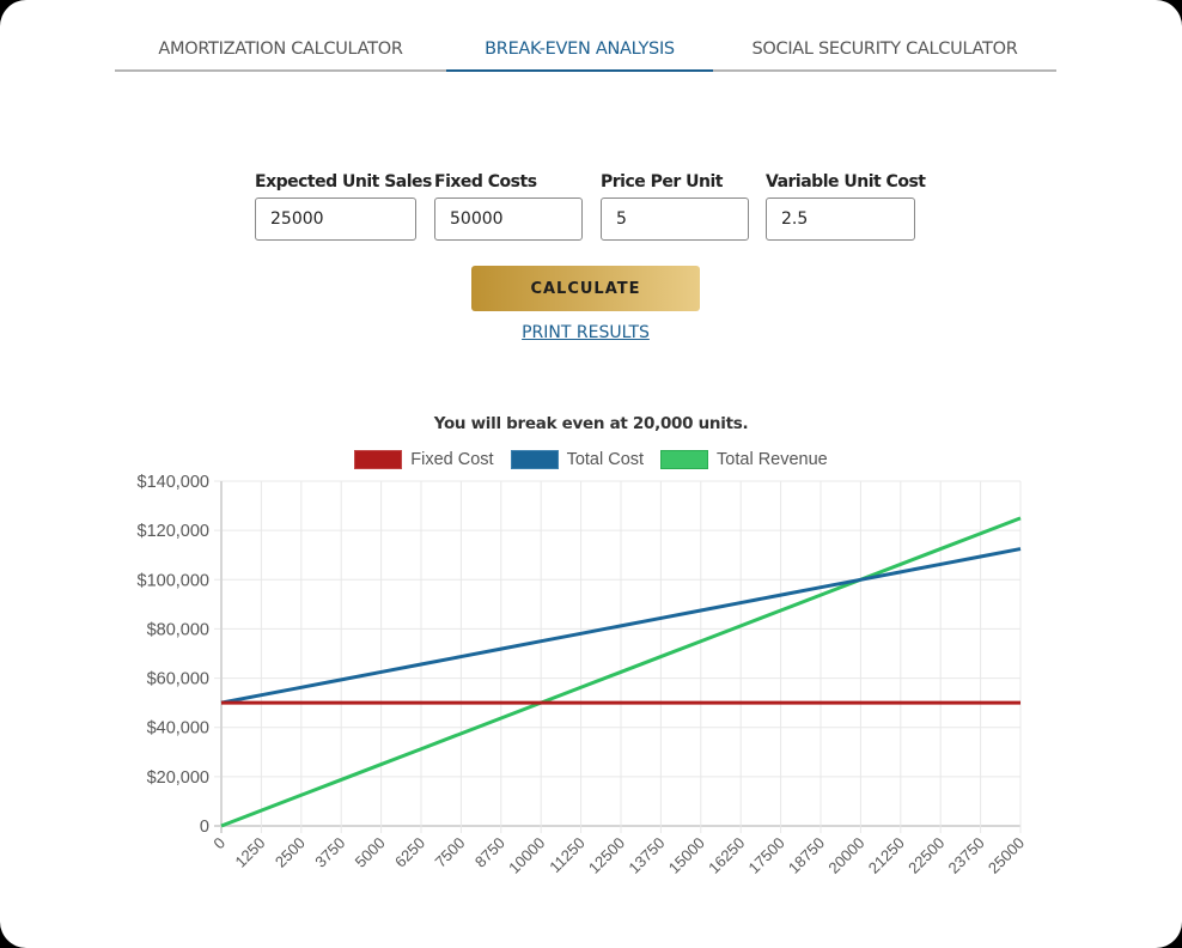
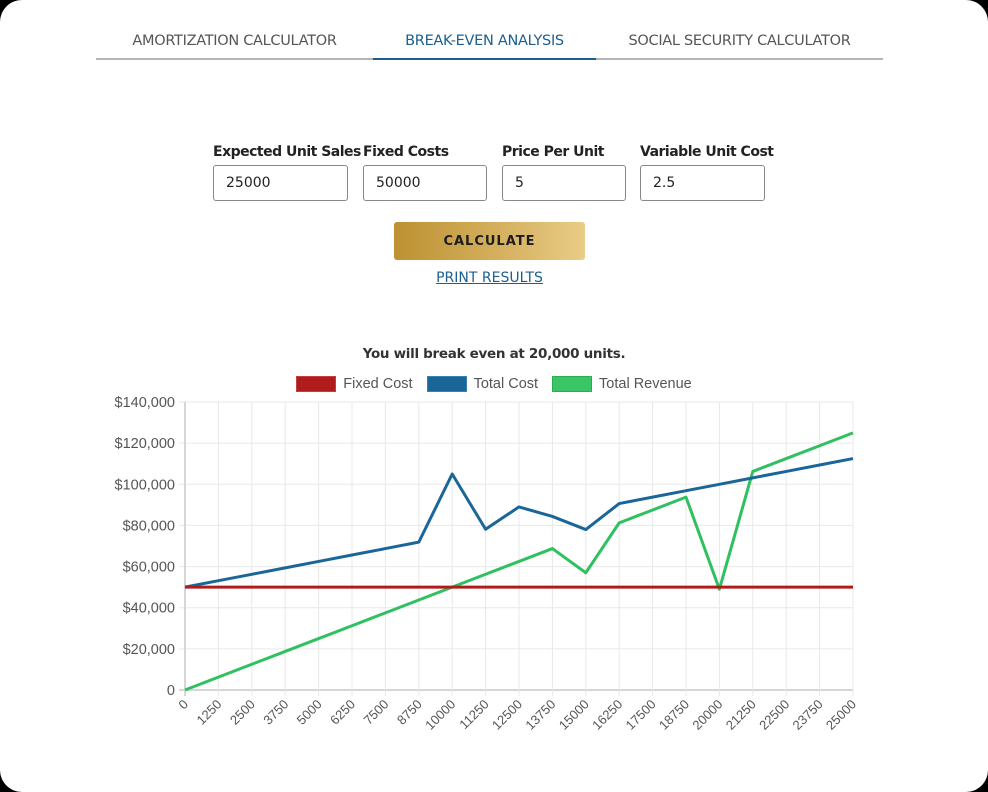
Total Cost/10000: $75000 -> $105000
Total Cost/12500: $81000 -> $89000
Total Cost/15000: $88000 -> $78000
Total Revenue/15000: $75000 -> $57000
Total Revenue/20000: $100000 -> $49000
